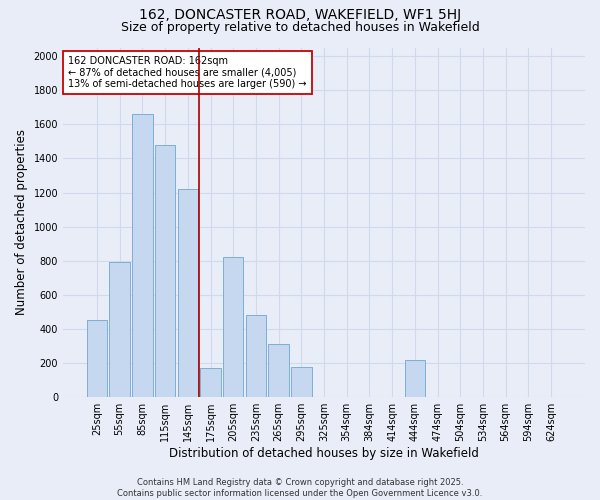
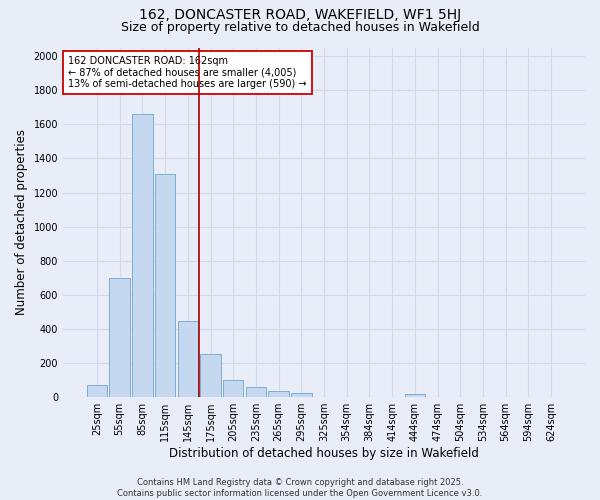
25sqm: 450 -> 70
55sqm: 790 -> 700
115sqm: 1480 -> 1310
145sqm: 1220 -> 440
175sqm: 170 -> 260
205sqm: 820 -> 100
235sqm: 480 -> 60
265sqm: 310 -> 40
295sqm: 180 -> 20
444sqm: 220 -> 20
